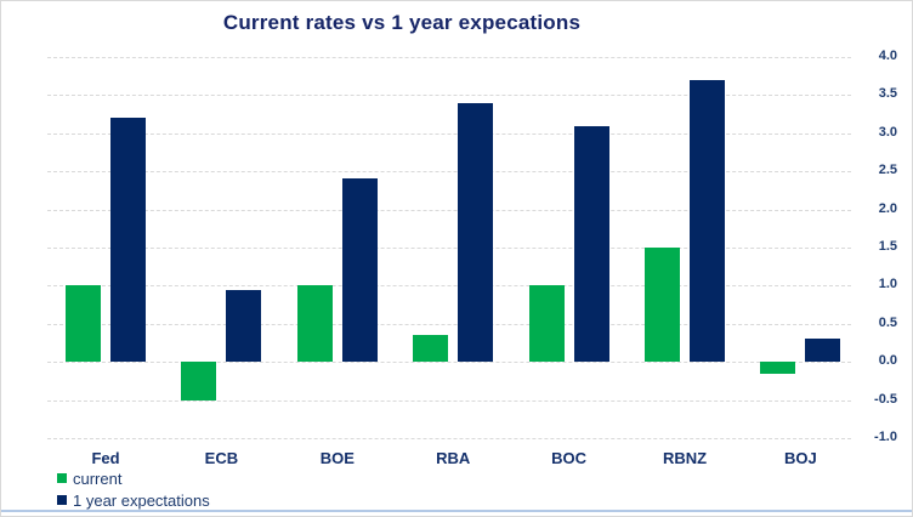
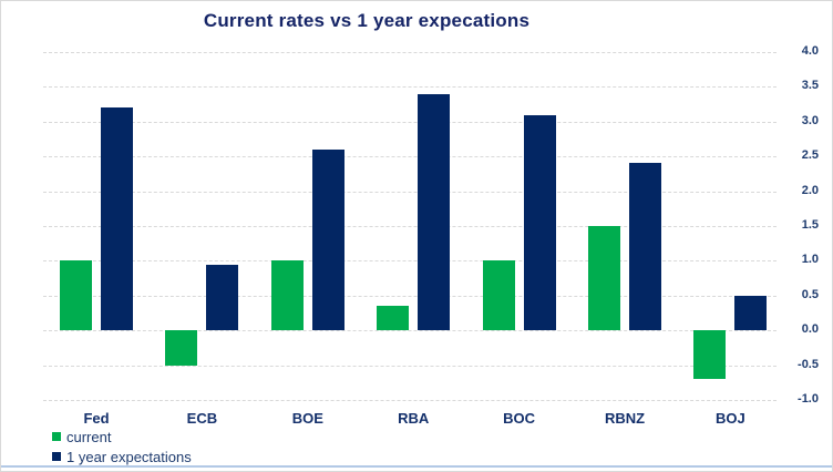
1 year expectations/BOE: 2.4 -> 2.6
1 year expectations/RBNZ: 3.7 -> 2.4
current/BOJ: -0.1 -> -0.7
1 year expectations/BOJ: 0.3 -> 0.5
